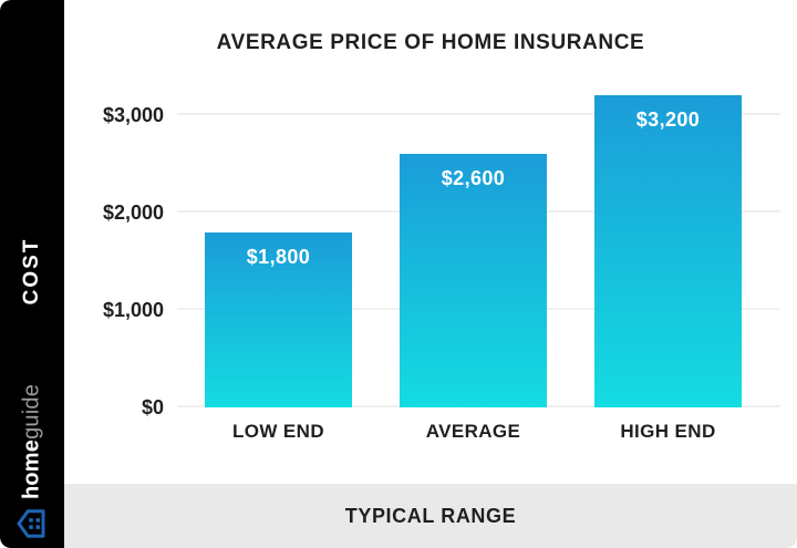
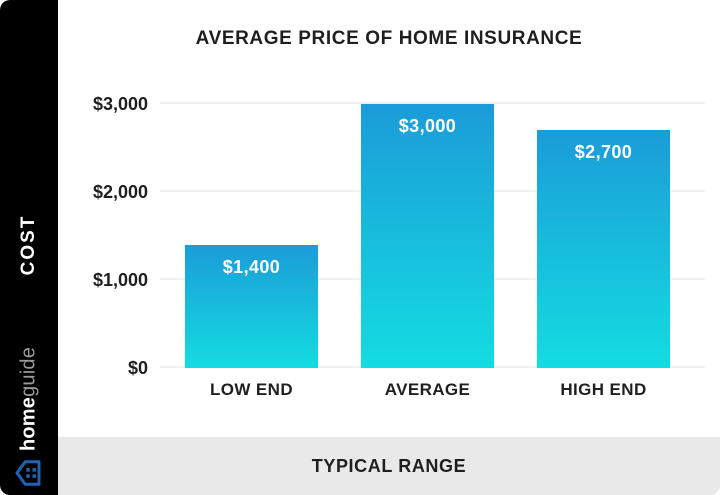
LOW END: $1,800 -> $1,400
AVERAGE: $2,600 -> $3,000
HIGH END: $3,200 -> $2,700
